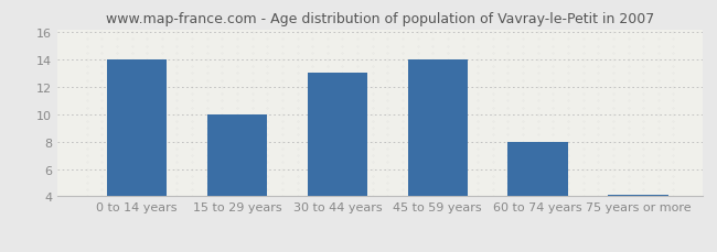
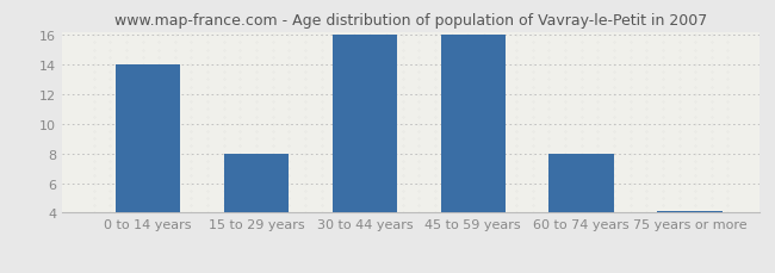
15 to 29 years: 10.0 -> 8.0
30 to 44 years: 13.0 -> 16.0
45 to 59 years: 14.0 -> 16.0
